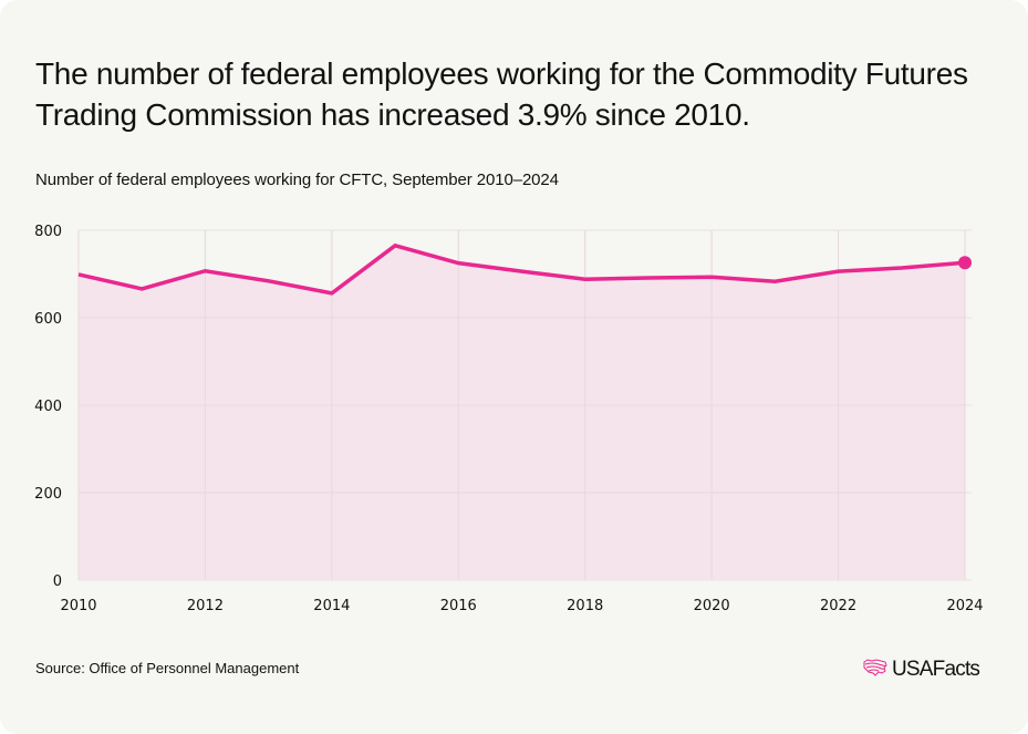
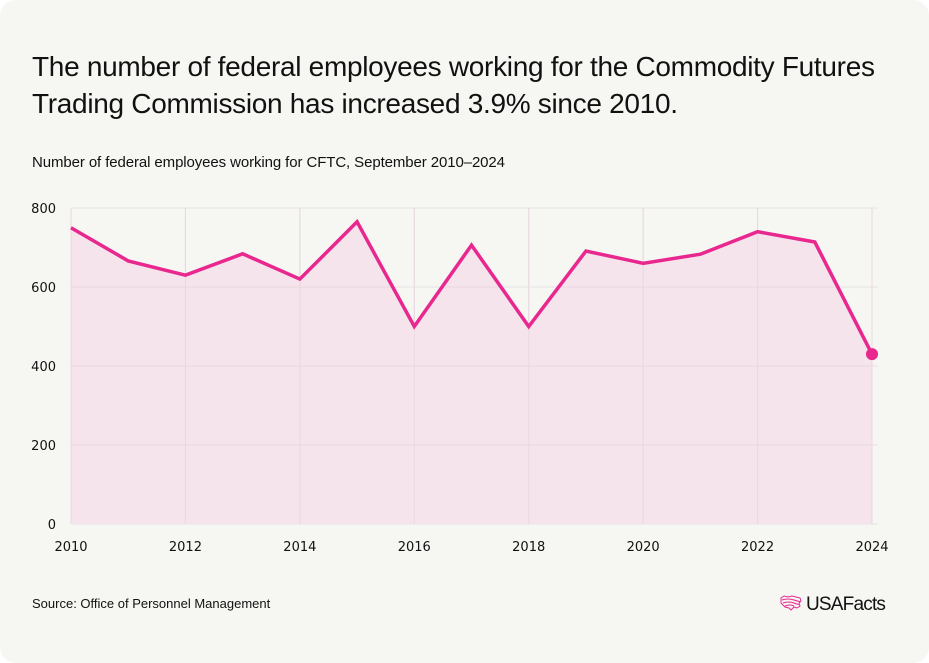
2010: 700 -> 750
2012: 710 -> 630
2014: 660 -> 620
2016: 720 -> 500
2018: 690 -> 500
2020: 690 -> 660
2022: 710 -> 740
2024: 730 -> 430
